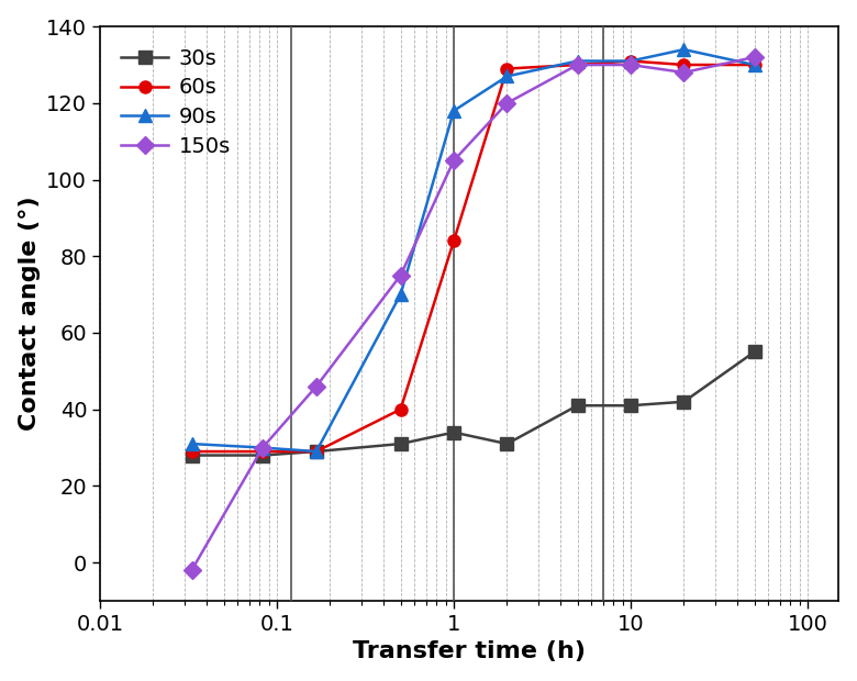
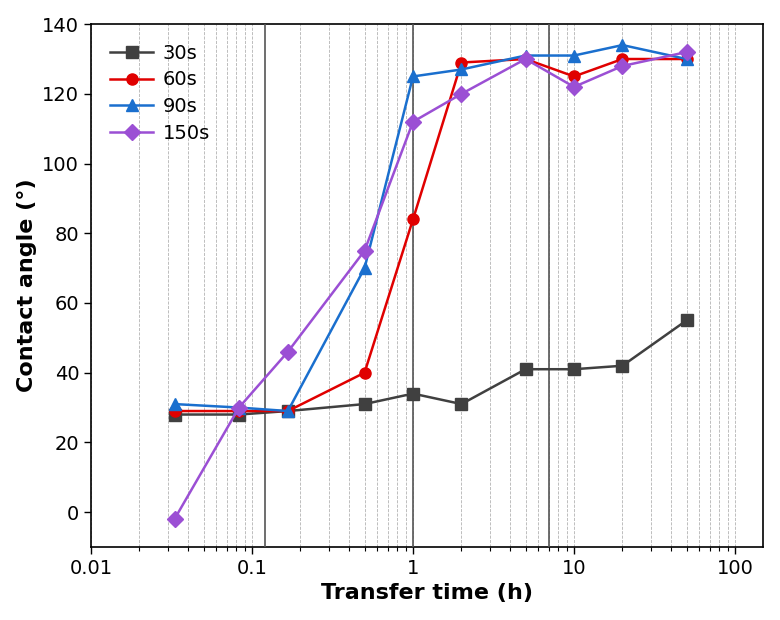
90s/1: 118 -> 125
150s/1: 105 -> 112
60s/10: 131 -> 125
150s/10: 130 -> 122
